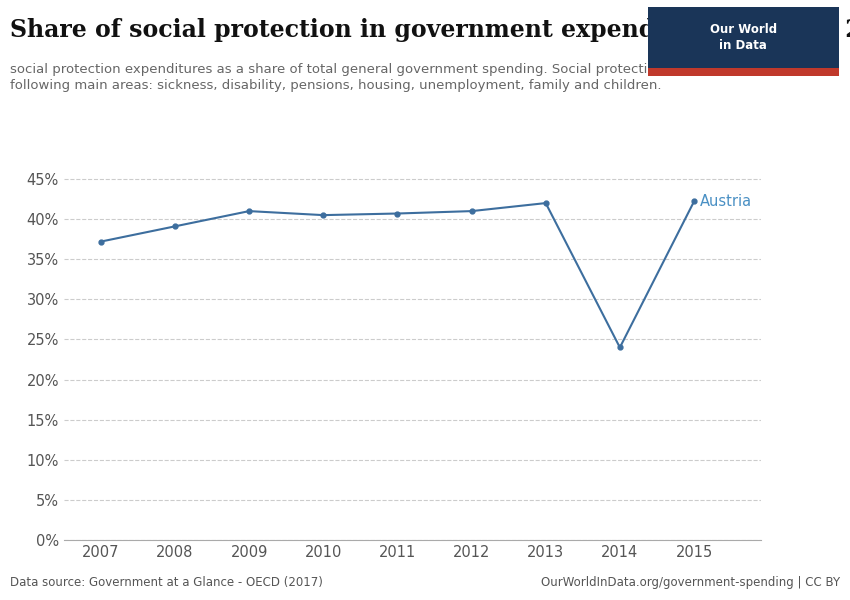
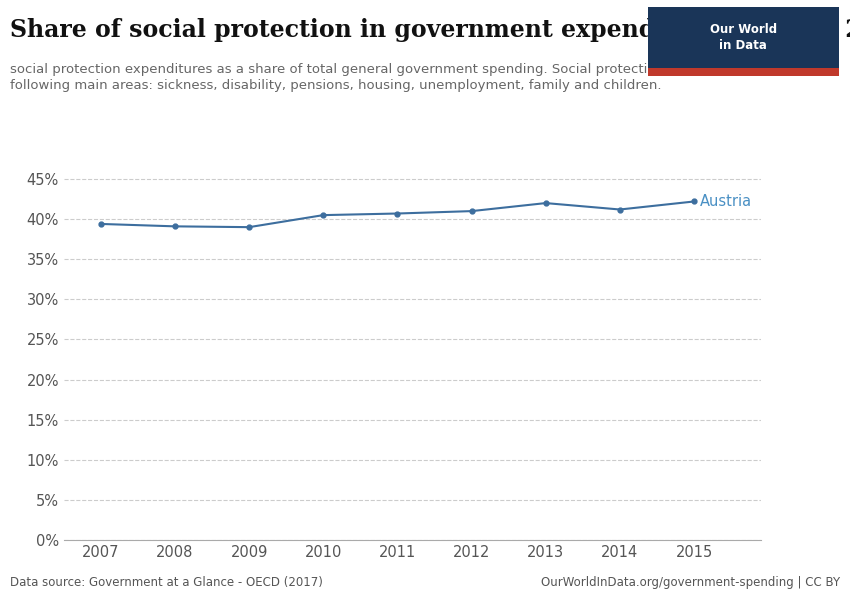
2007: 37.2% -> 39.4%
2009: 41.0% -> 39.0%
2014: 24.0% -> 41.2%
